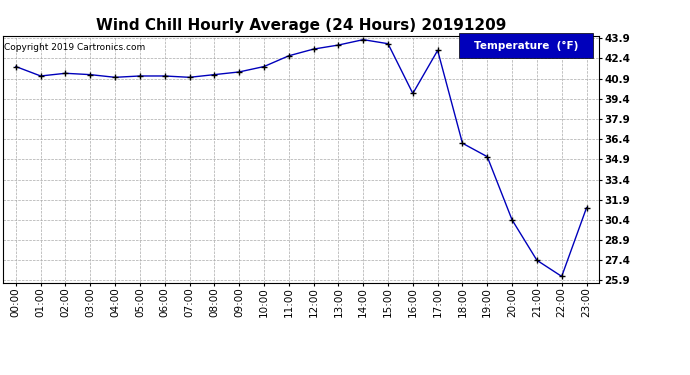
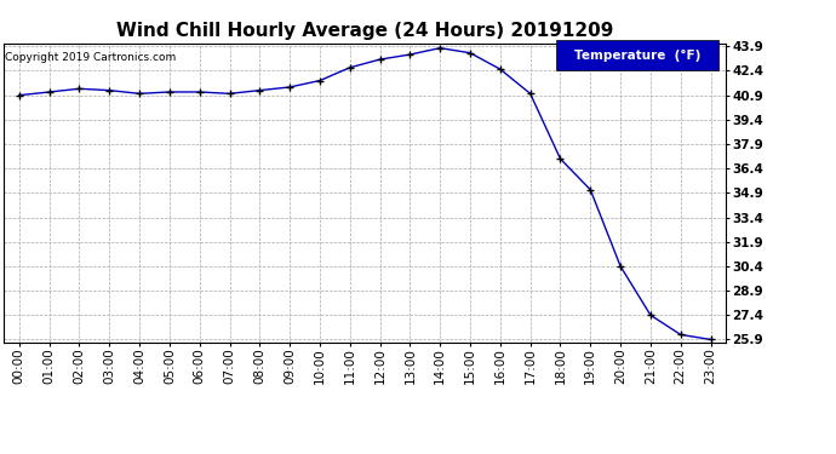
00:00: 41.8 -> 40.9
16:00: 39.8 -> 42.5
17:00: 43.0 -> 41.0
18:00: 36.1 -> 37.0
23:00: 31.3 -> 25.9
